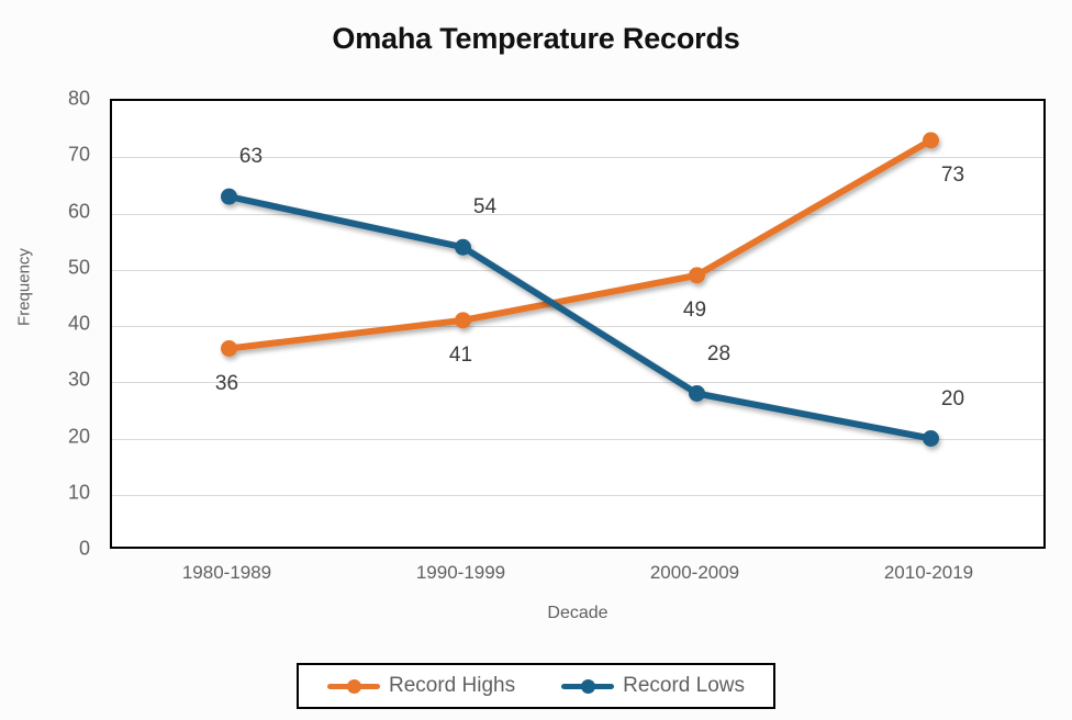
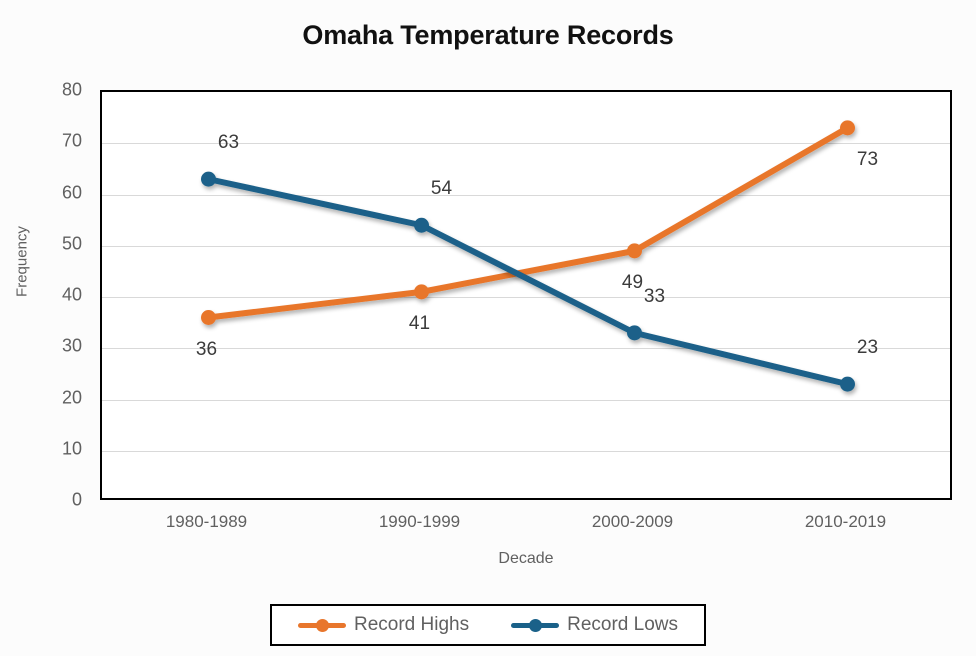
Record Lows/2000-2009: 28 -> 33
Record Lows/2010-2019: 20 -> 23
